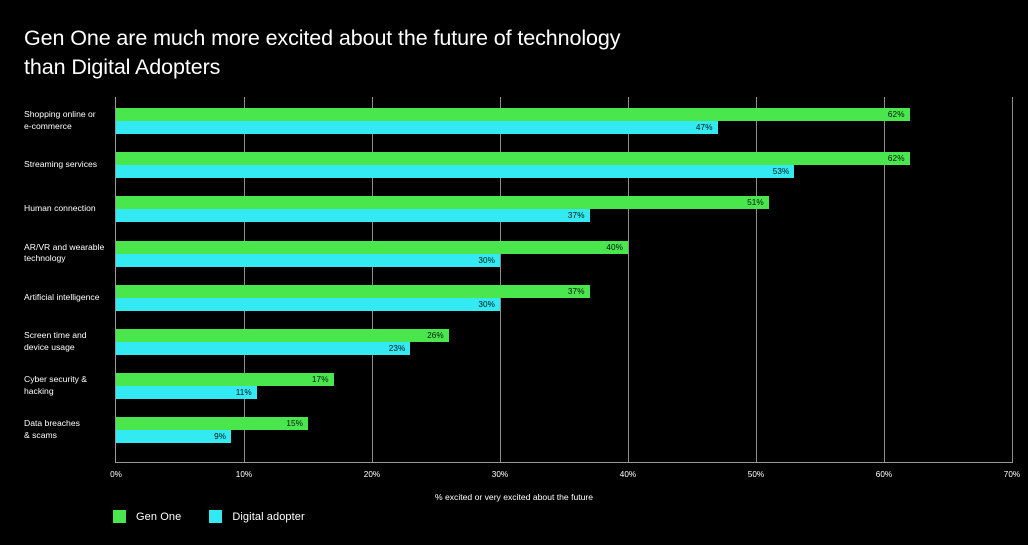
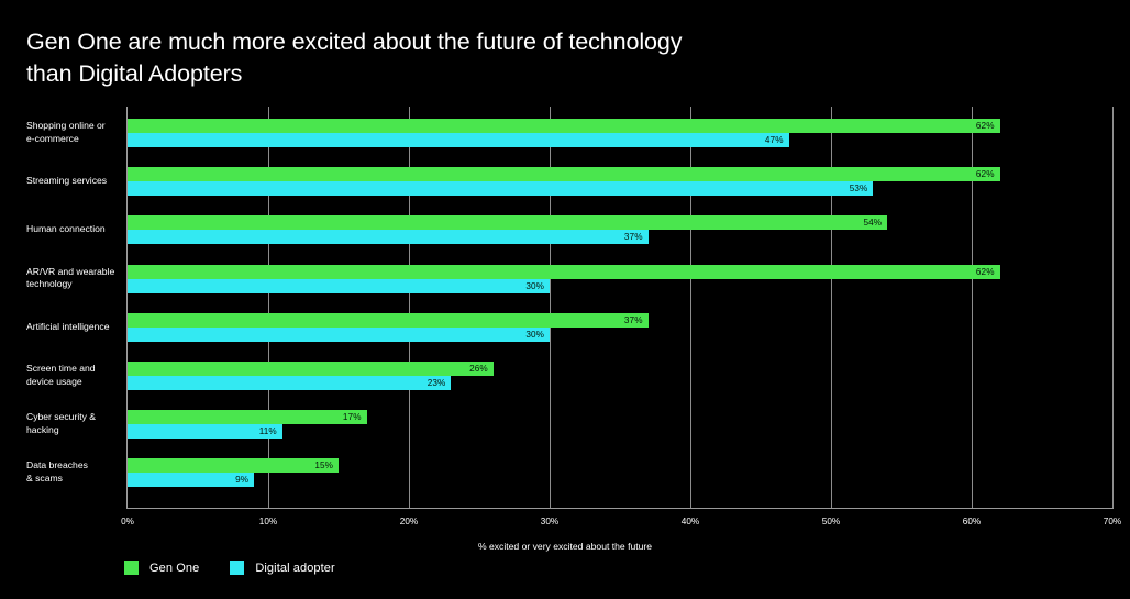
Gen One/Human connection: 51% -> 54%
Gen One/AR/VR and wearable technology: 40% -> 62%
